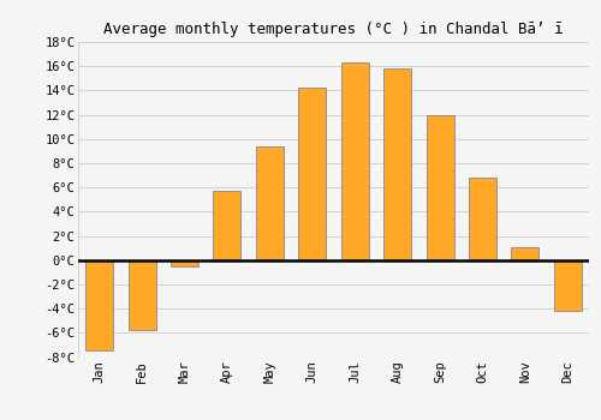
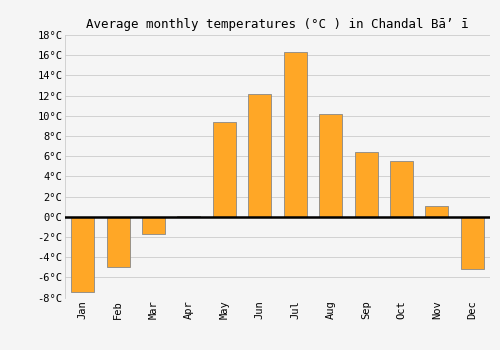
Feb: -5.8°C -> -5.0°C
Mar: -0.5°C -> -1.7°C
Apr: 5.7°C -> 0.1°C
Jun: 14.2°C -> 12.2°C
Aug: 15.8°C -> 10.2°C
Sep: 12.0°C -> 6.4°C
Oct: 6.8°C -> 5.5°C
Dec: -4.2°C -> -5.2°C
